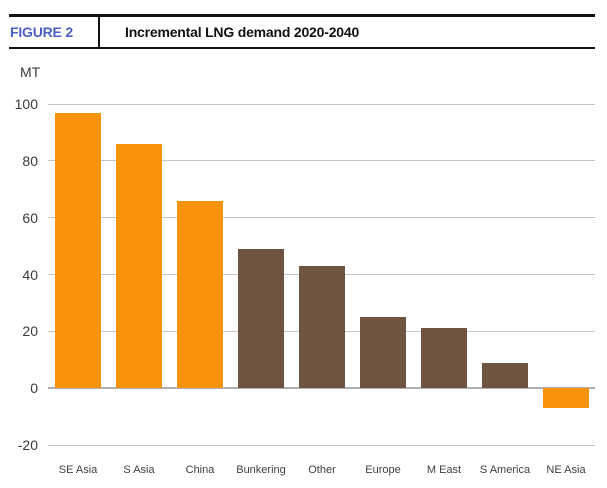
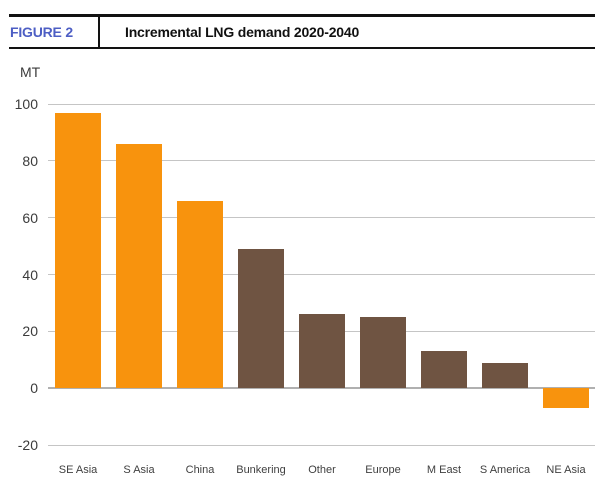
Other: 43 -> 26
M East: 21 -> 13
